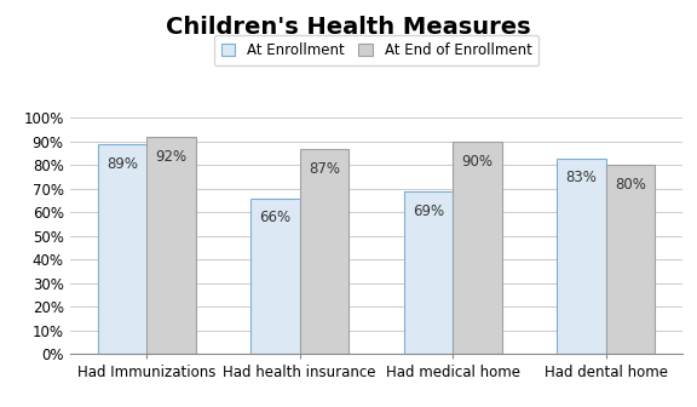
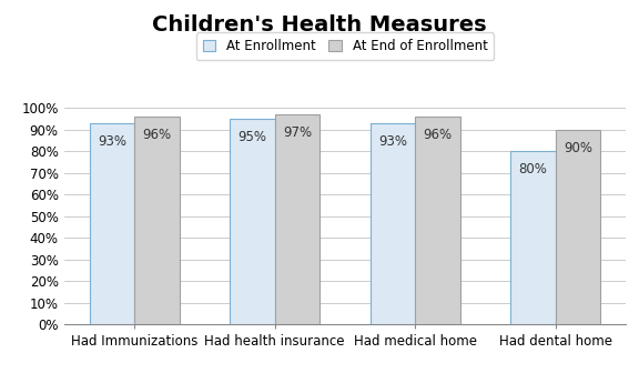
At Enrollment/Had Immunizations: 89% -> 93%
At End of Enrollment/Had Immunizations: 92% -> 96%
At Enrollment/Had health insurance: 66% -> 95%
At End of Enrollment/Had health insurance: 87% -> 97%
At Enrollment/Had medical home: 69% -> 93%
At End of Enrollment/Had medical home: 90% -> 96%
At Enrollment/Had dental home: 83% -> 80%
At End of Enrollment/Had dental home: 80% -> 90%
